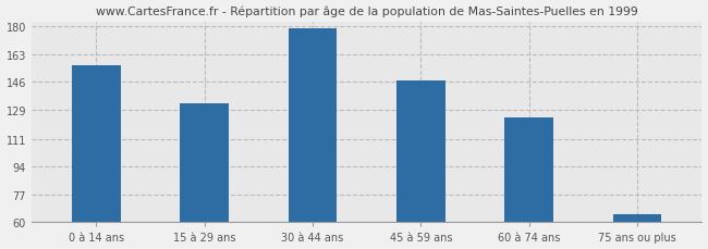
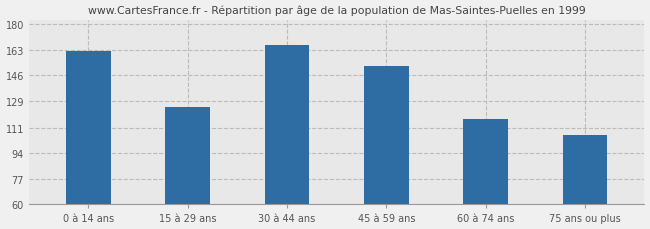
0 à 14 ans: 156 -> 162
15 à 29 ans: 133 -> 125
30 à 44 ans: 179 -> 166
45 à 59 ans: 147 -> 152
60 à 74 ans: 124 -> 117
75 ans ou plus: 65 -> 106
